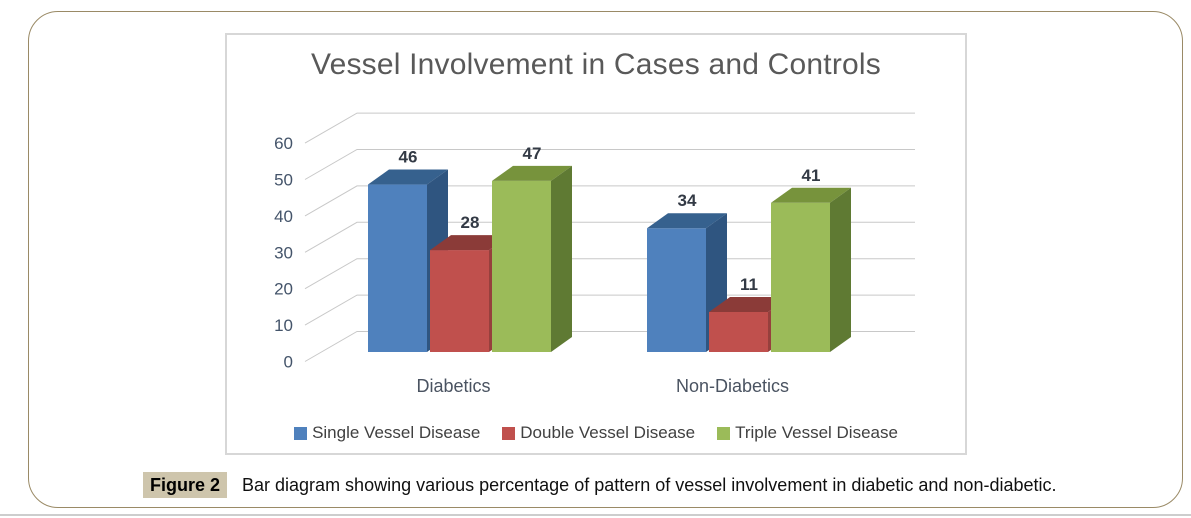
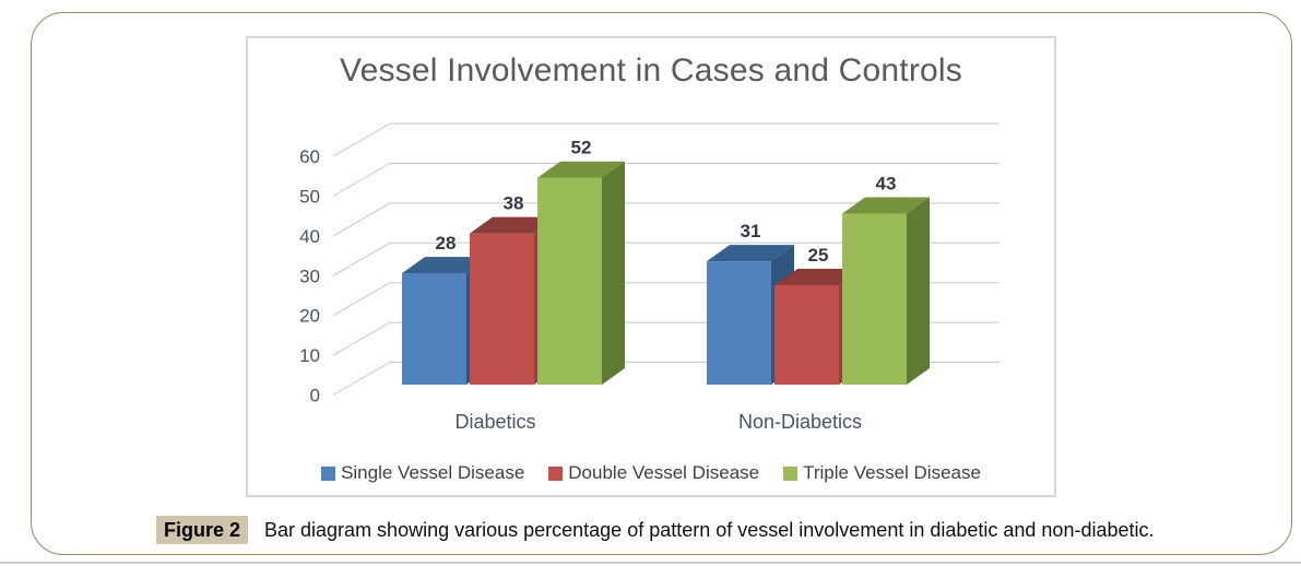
Single Vessel Disease/Diabetics: 46 -> 28
Double Vessel Disease/Diabetics: 28 -> 38
Triple Vessel Disease/Diabetics: 47 -> 52
Single Vessel Disease/Non-Diabetics: 34 -> 31
Double Vessel Disease/Non-Diabetics: 11 -> 25
Triple Vessel Disease/Non-Diabetics: 41 -> 43
